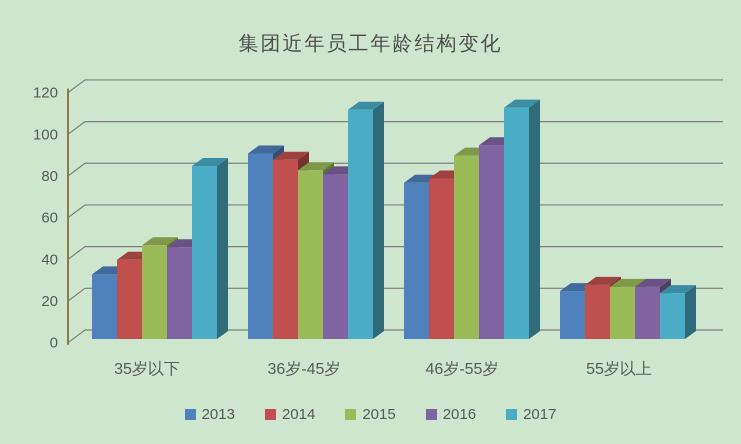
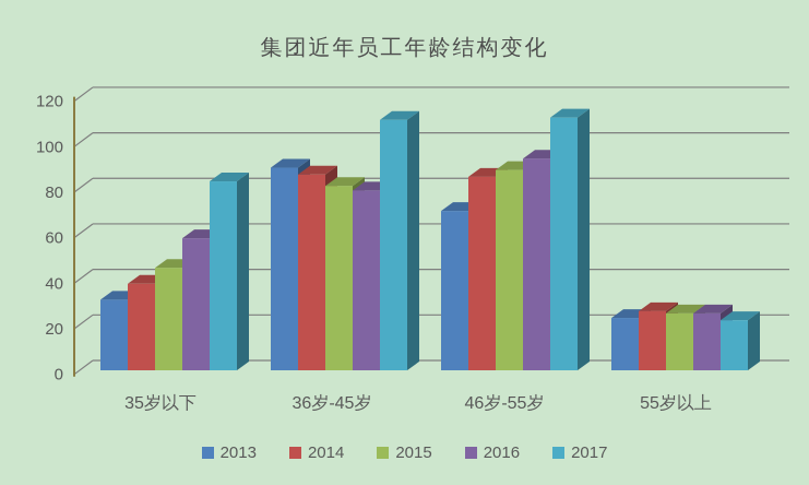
2016/35岁以下: 44 -> 58
2013/46岁-55岁: 75 -> 70
2014/46岁-55岁: 77 -> 85
